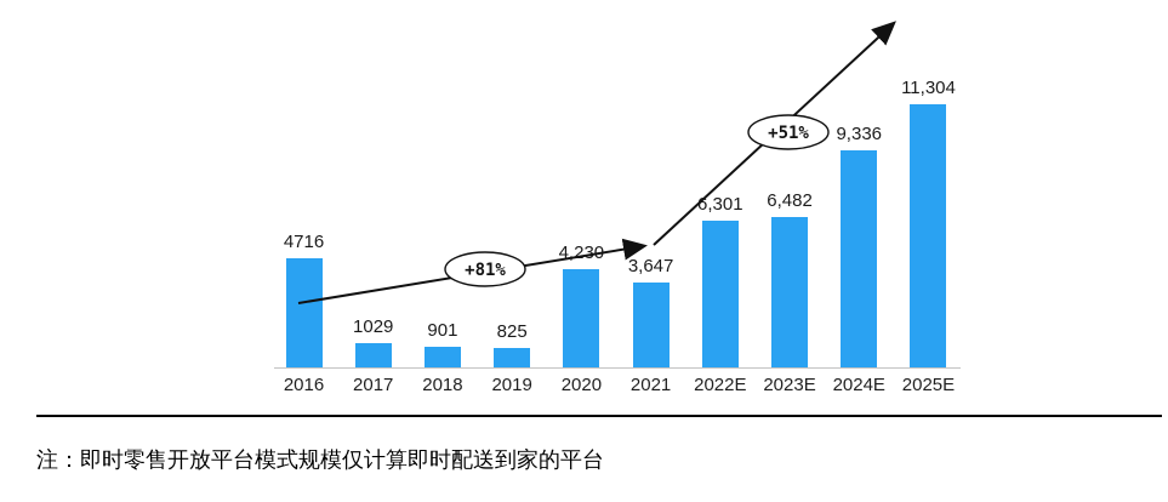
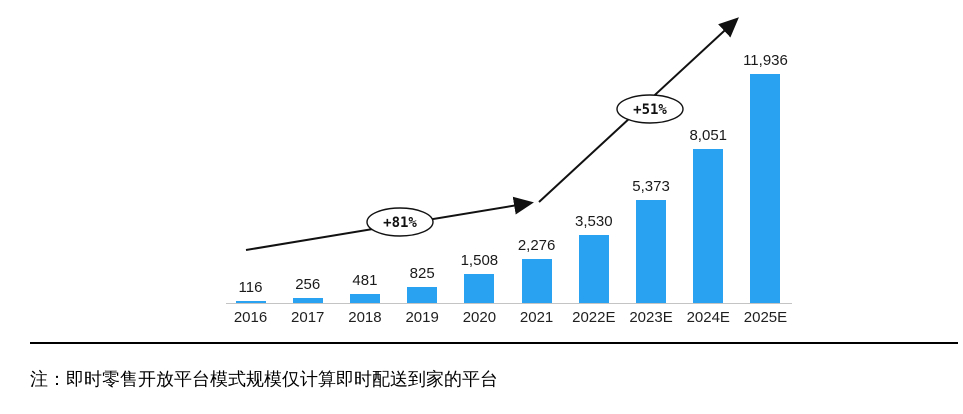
2016: 4716 -> 116
2017: 1029 -> 256
2018: 901 -> 481
2020: 4,230 -> 1,508
2021: 3,647 -> 2,276
2022E: 6,301 -> 3,530
2023E: 6,482 -> 5,373
2024E: 9,336 -> 8,051
2025E: 11,304 -> 11,936
